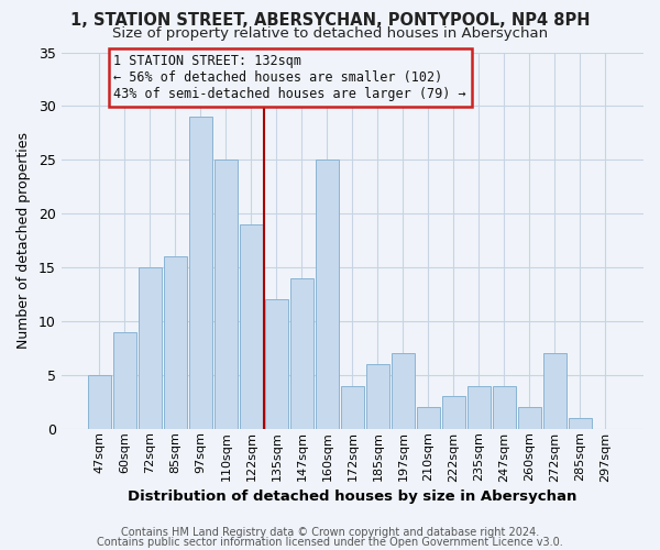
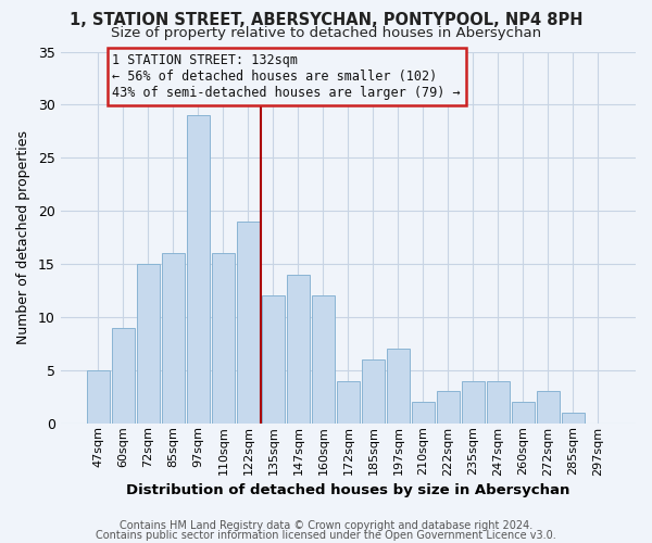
110sqm: 25 -> 16
160sqm: 25 -> 12
272sqm: 7 -> 3
